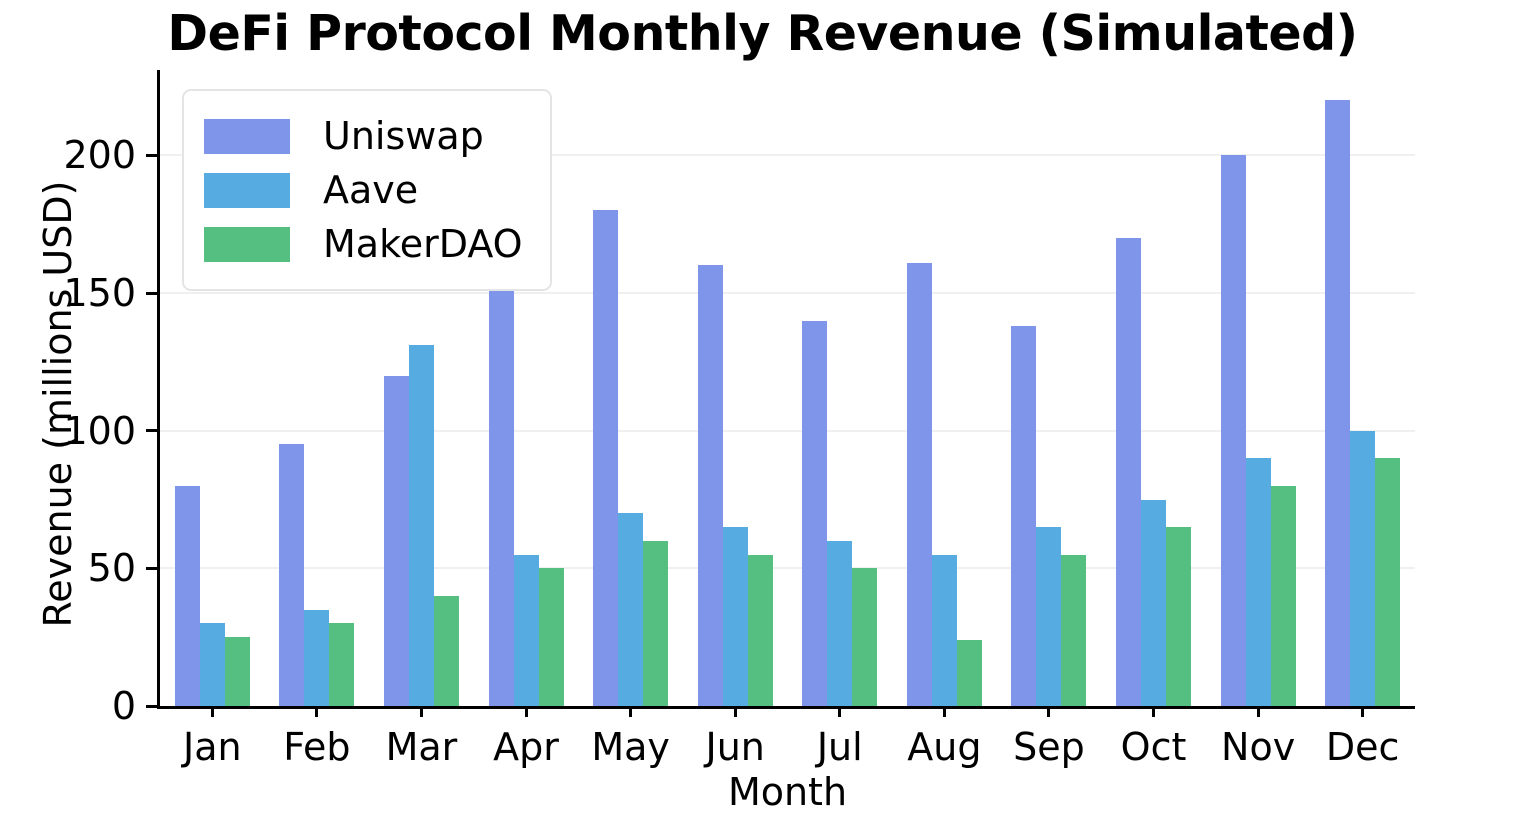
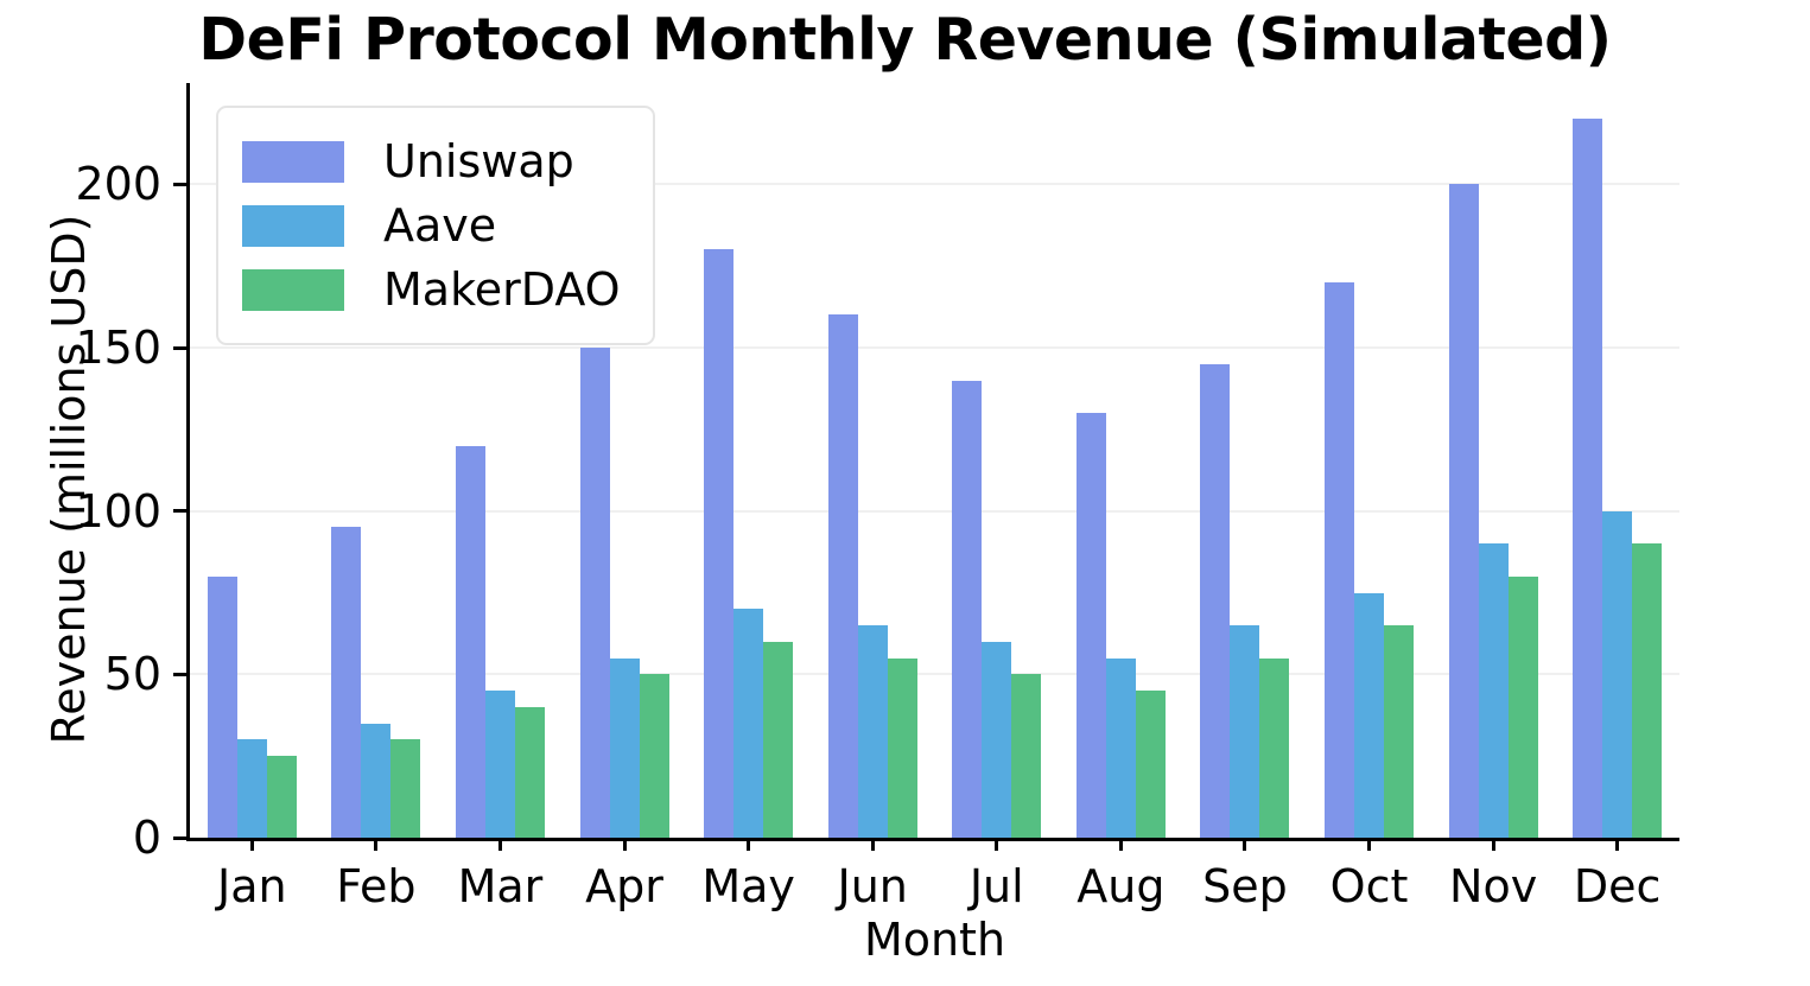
Aave/Mar: 131 -> 45
Uniswap/Apr: 163 -> 150
Uniswap/Aug: 161 -> 130
MakerDAO/Aug: 24 -> 45
Uniswap/Sep: 138 -> 145
